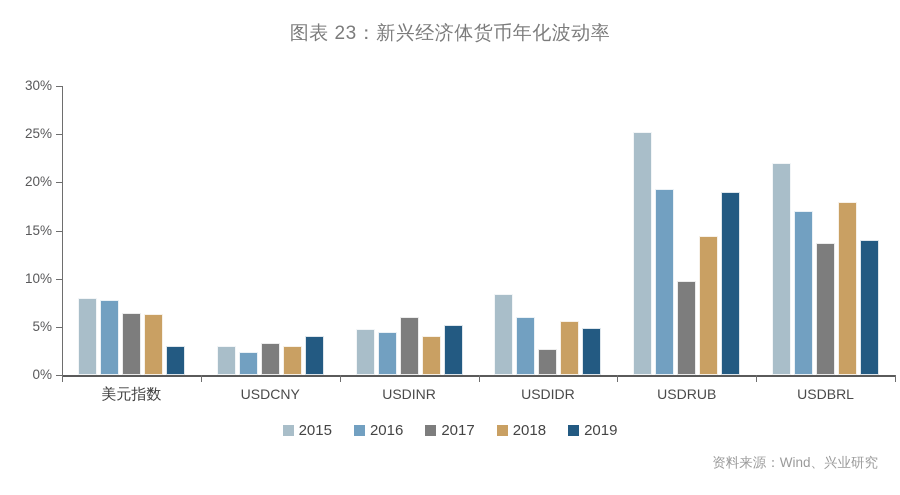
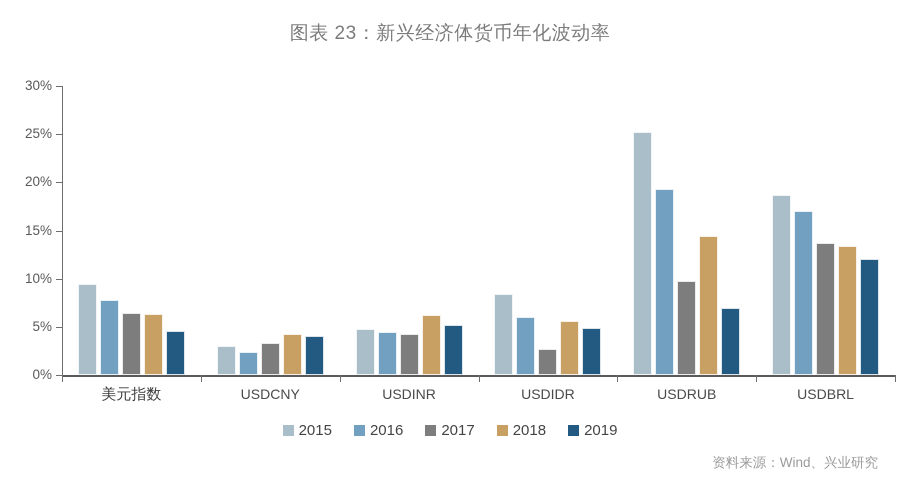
2015/美元指数: 8% -> 9%
2019/美元指数: 3% -> 5%
2018/USDCNY: 3% -> 4%
2017/USDINR: 6% -> 4%
2018/USDINR: 4% -> 6%
2019/USDRUB: 19% -> 7%
2015/USDBRL: 22% -> 19%
2018/USDBRL: 18% -> 13%
2019/USDBRL: 14% -> 12%
